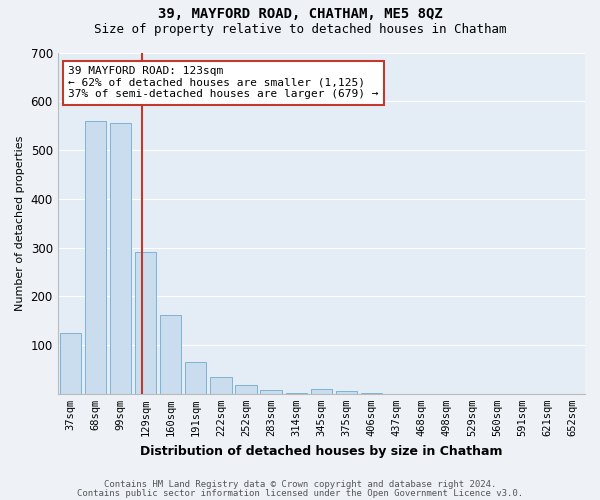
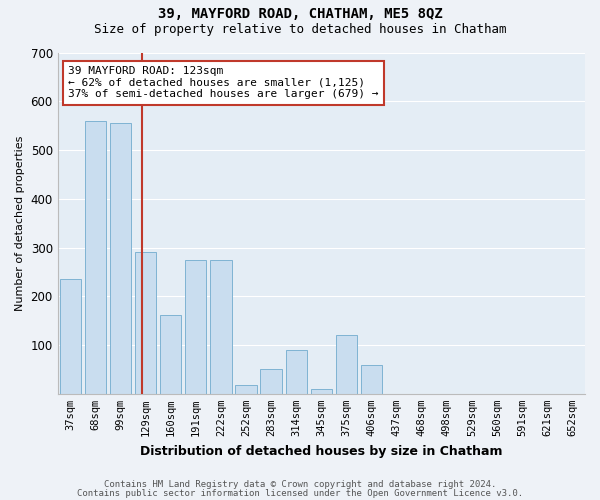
37sqm: 125 -> 235
191sqm: 65 -> 275
222sqm: 35 -> 275
283sqm: 8 -> 50
314sqm: 2 -> 90
375sqm: 5 -> 120
406sqm: 2 -> 60
